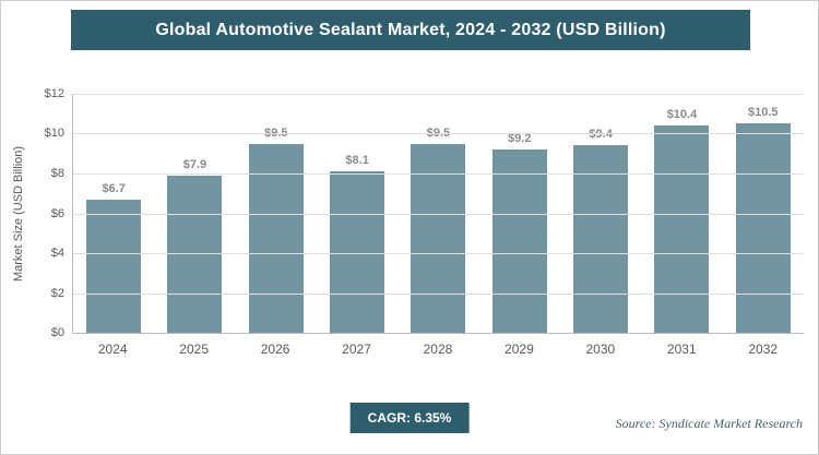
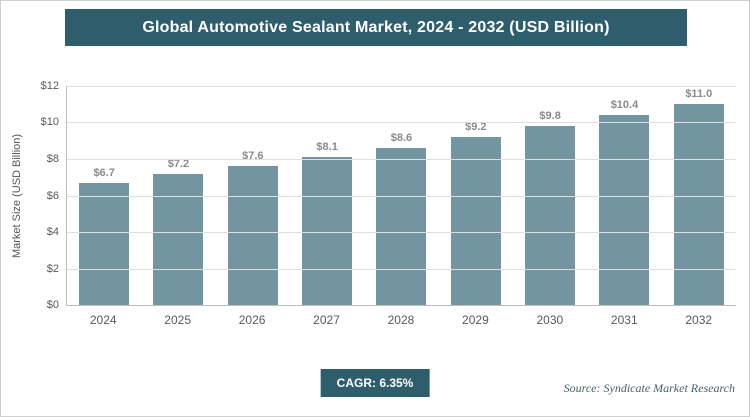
2025: $7.9 -> $7.2
2026: $9.5 -> $7.6
2028: $9.5 -> $8.6
2030: $9.4 -> $9.8
2032: $10.5 -> $11.0
